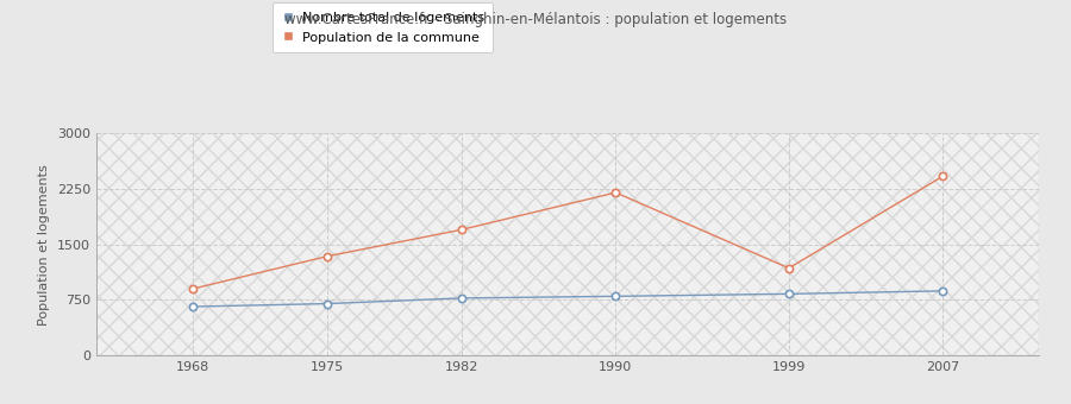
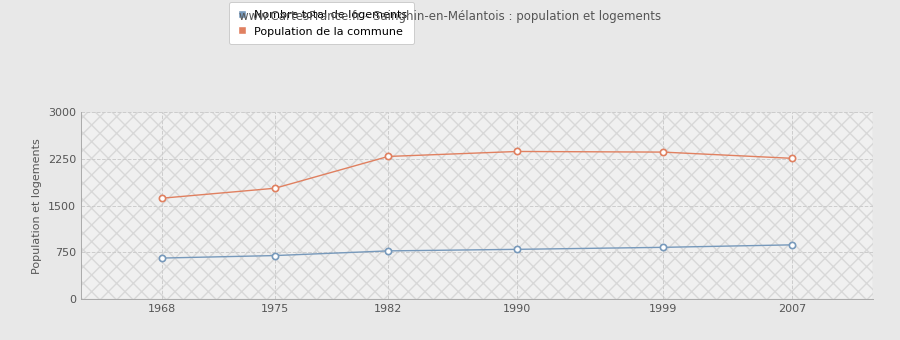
Population de la commune/1968: 900 -> 1620
Population de la commune/1975: 1340 -> 1780
Population de la commune/1982: 1700 -> 2290
Population de la commune/1990: 2200 -> 2370
Population de la commune/1999: 1180 -> 2360
Population de la commune/2007: 2420 -> 2260
